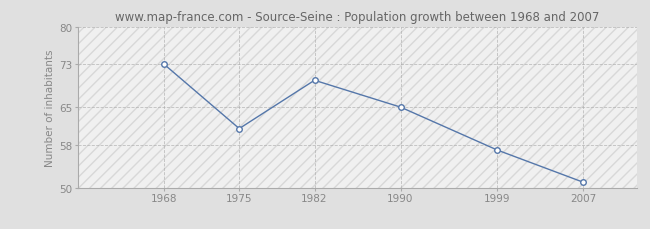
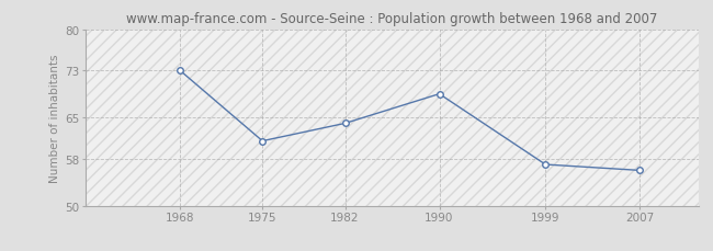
1982: 70 -> 64
1990: 65 -> 69
2007: 51 -> 56
